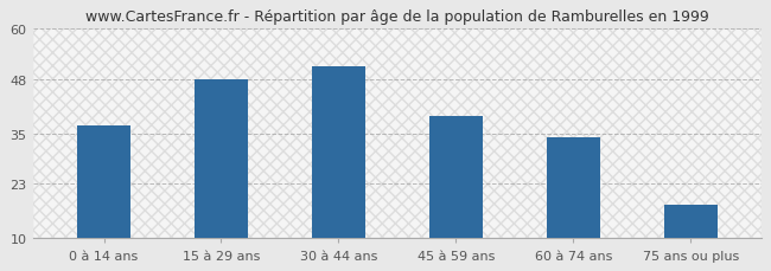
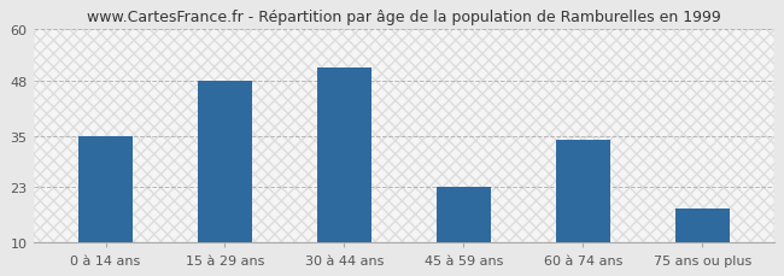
0 à 14 ans: 37 -> 35
45 à 59 ans: 39 -> 23
